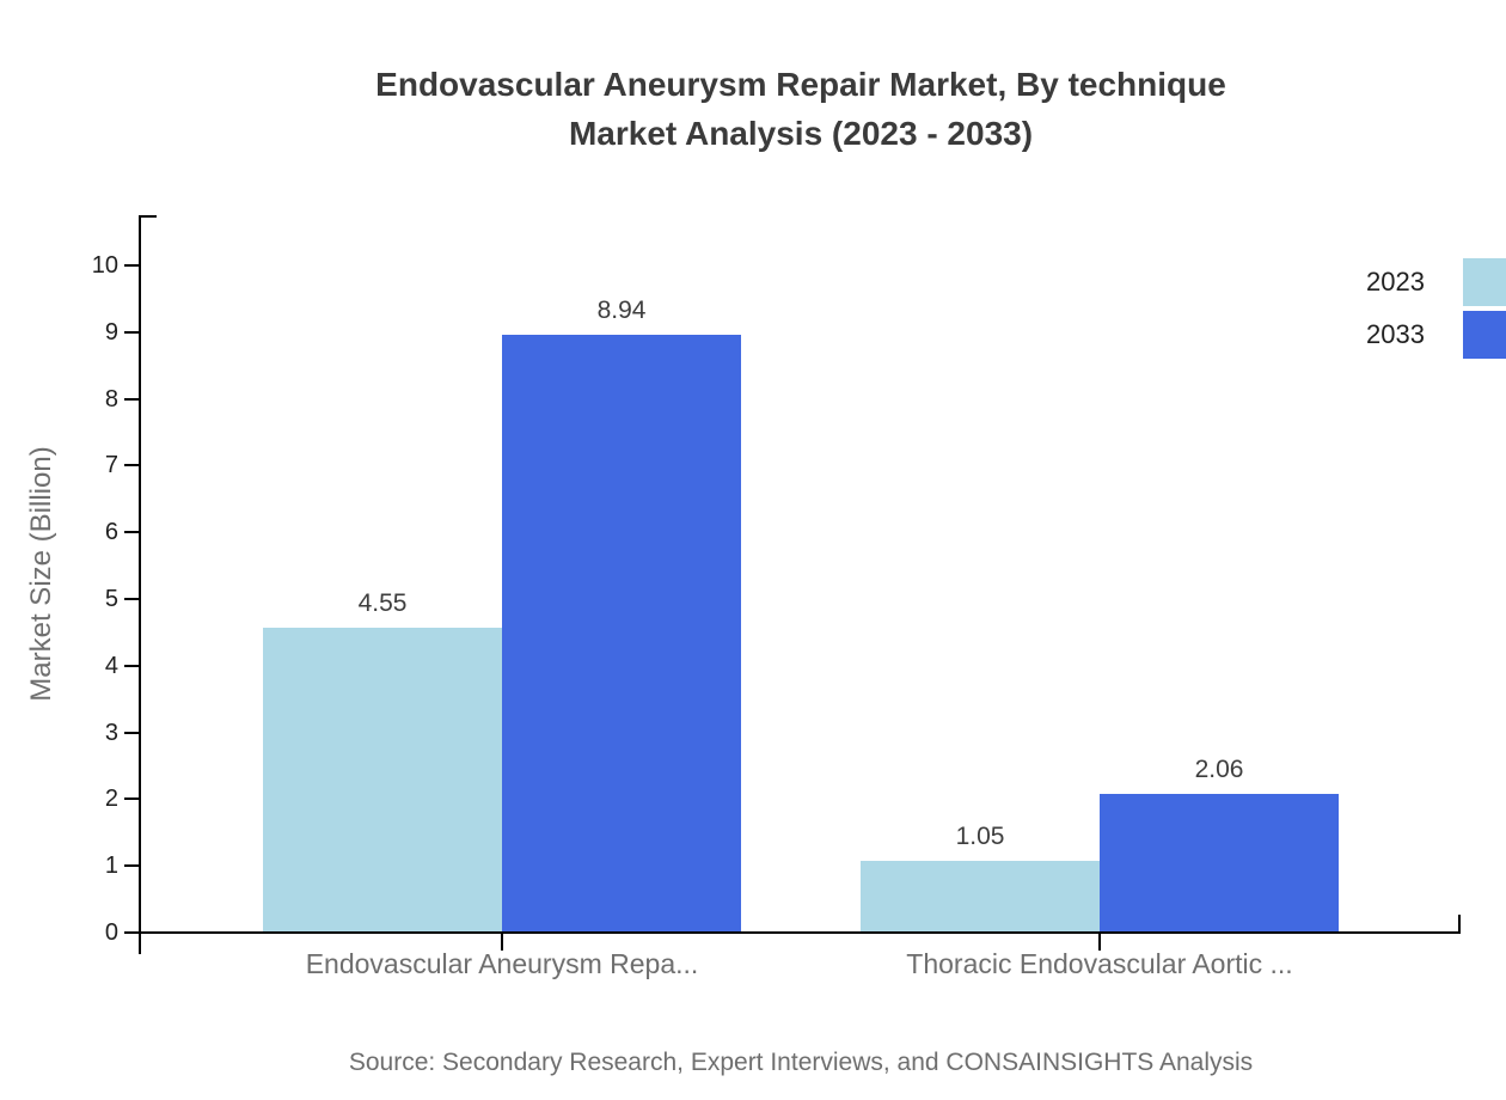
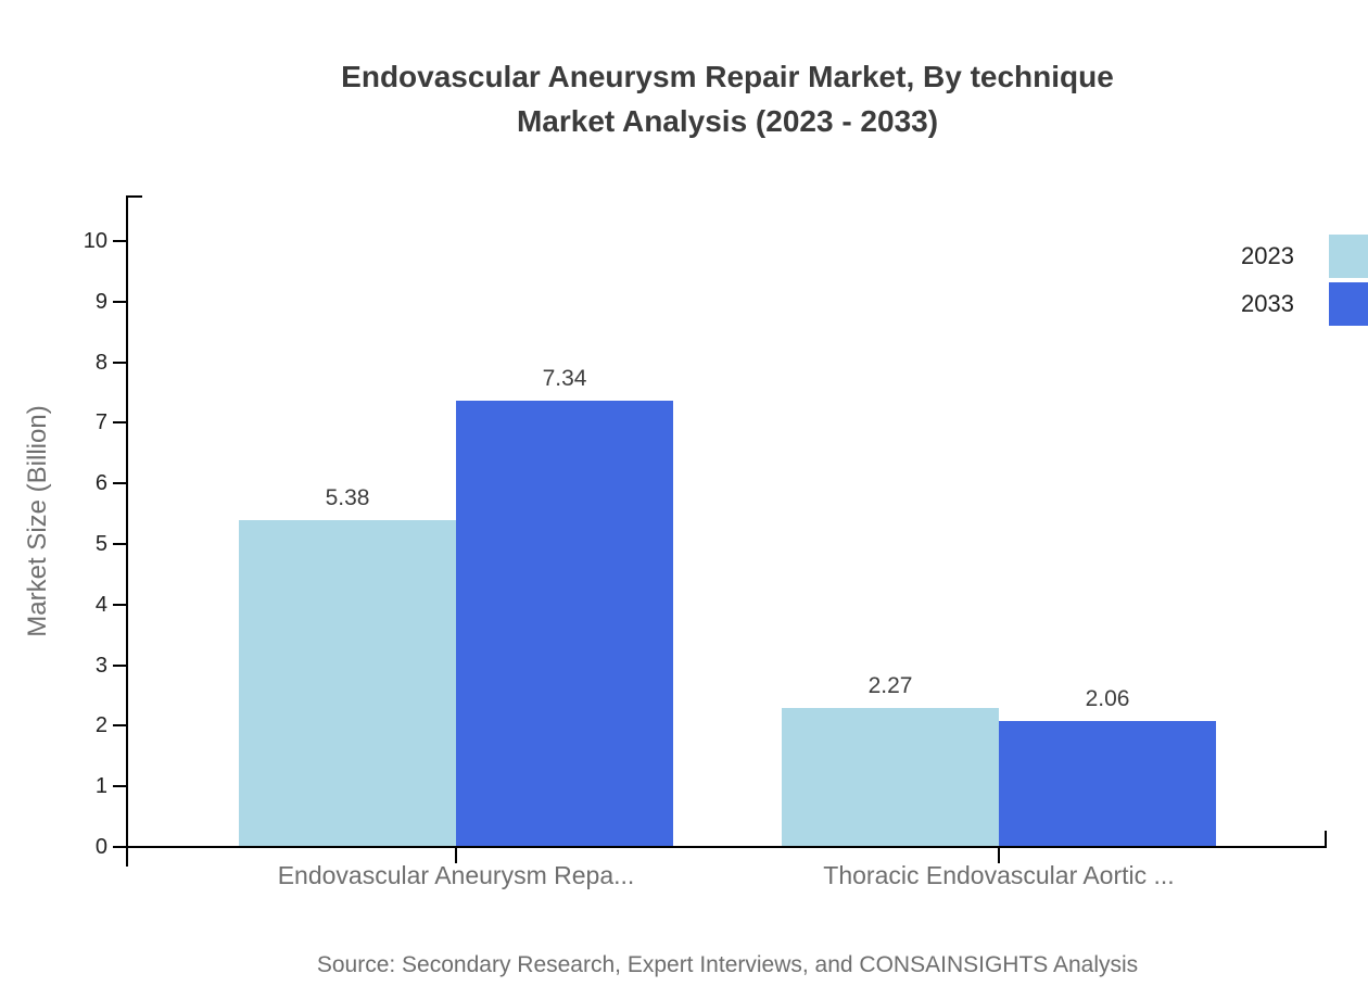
2023/Endovascular Aneurysm Repa...: 4.55 -> 5.38
2033/Endovascular Aneurysm Repa...: 8.94 -> 7.34
2023/Thoracic Endovascular Aortic ...: 1.05 -> 2.27
